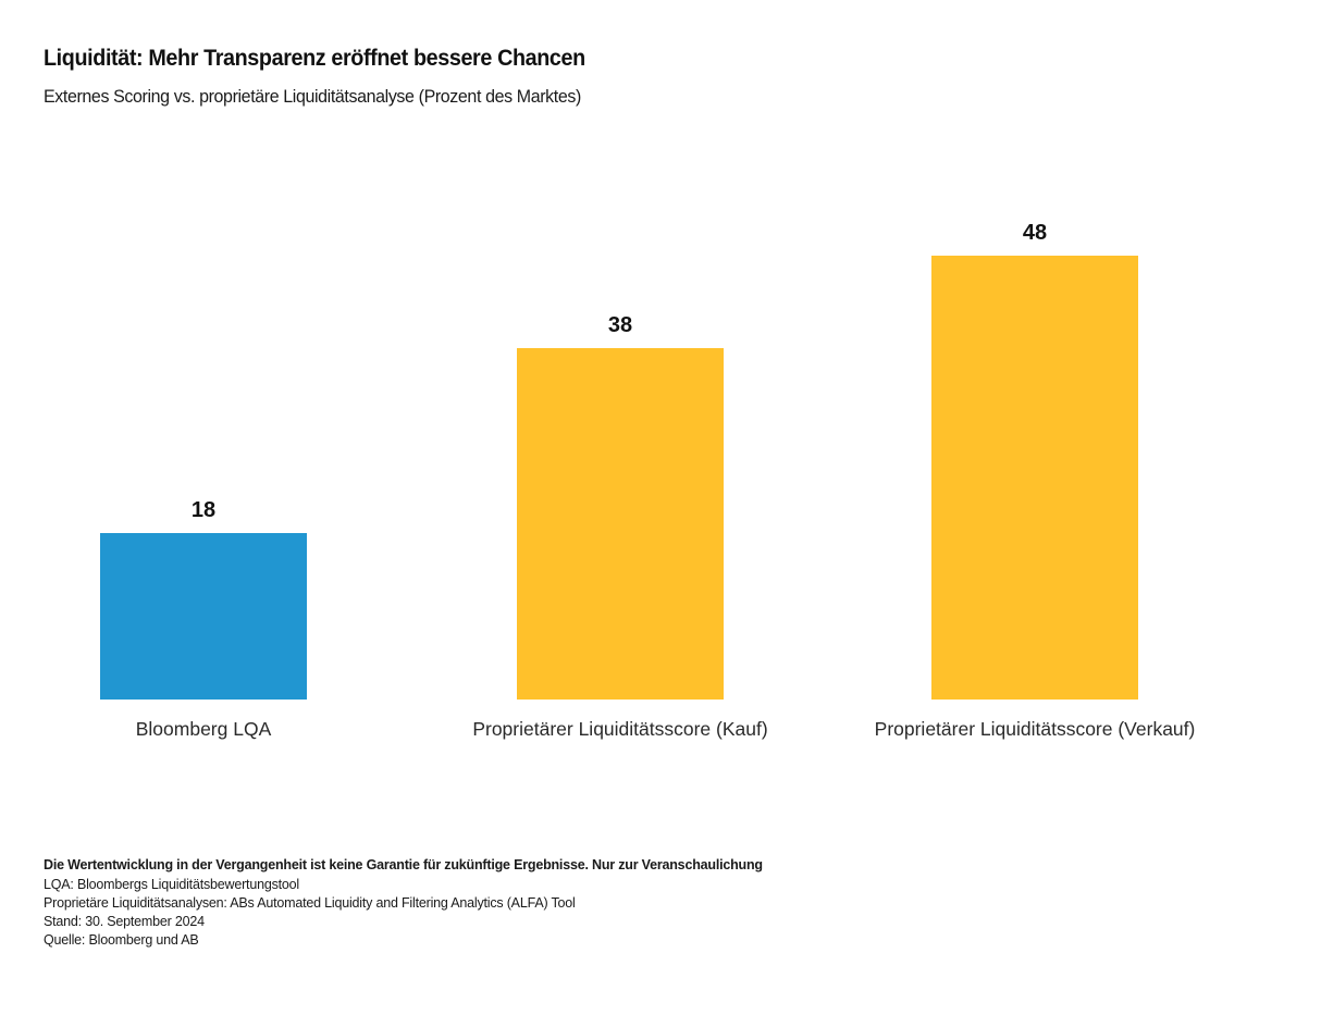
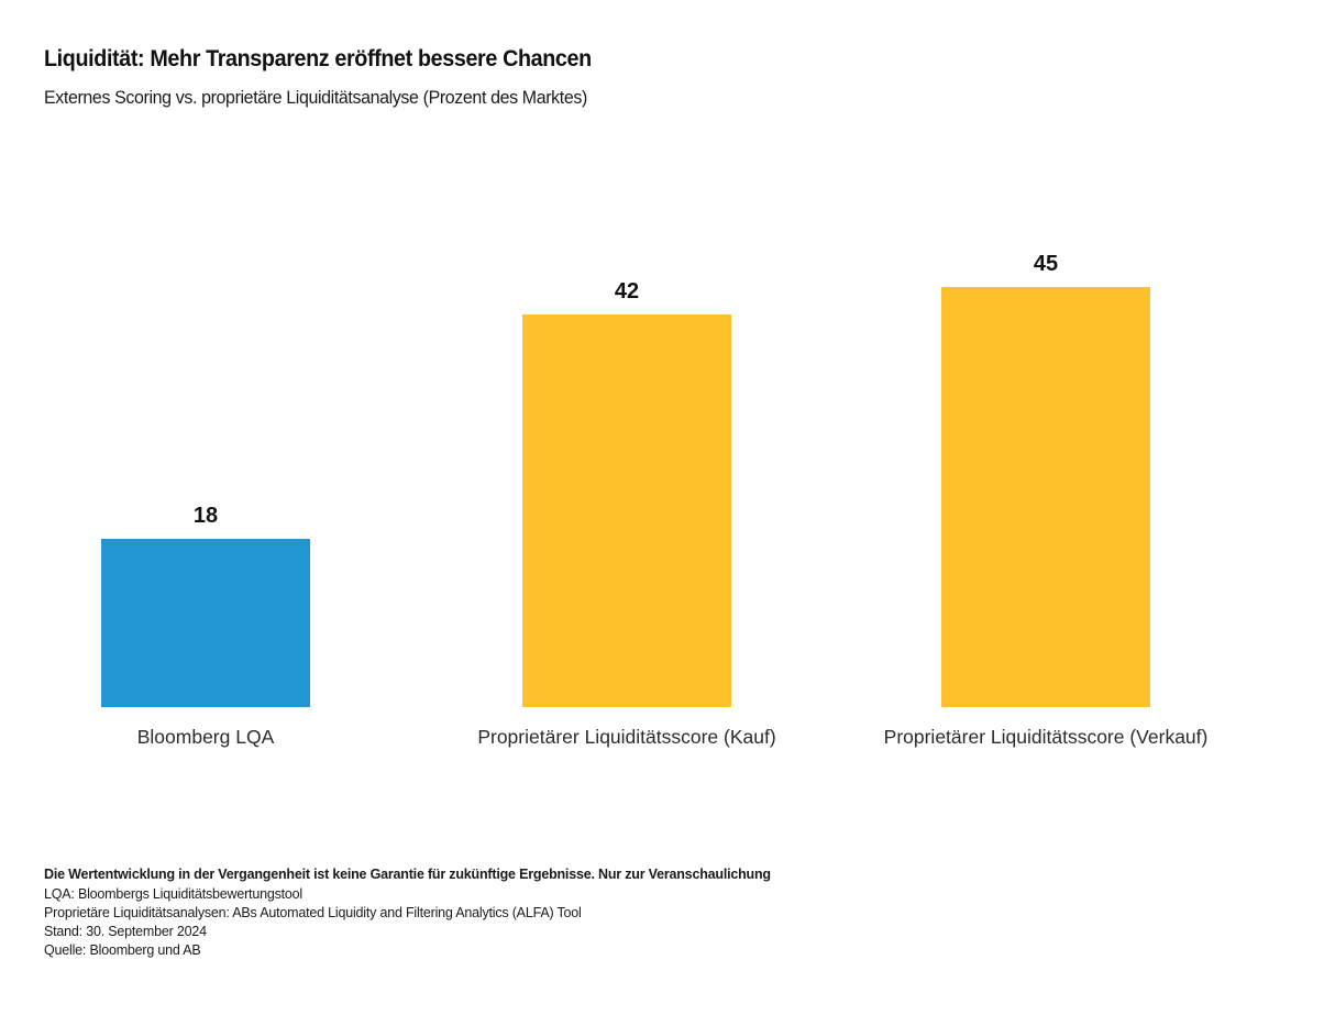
Proprietärer Liquiditätsscore (Kauf): 38 -> 42
Proprietärer Liquiditätsscore (Verkauf): 48 -> 45
